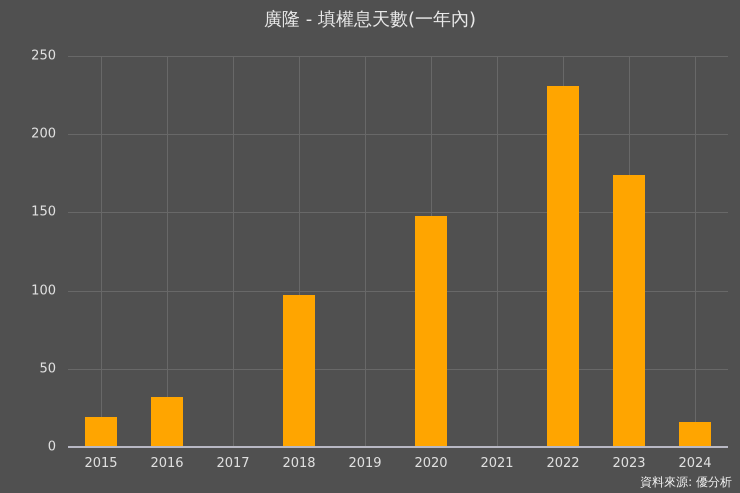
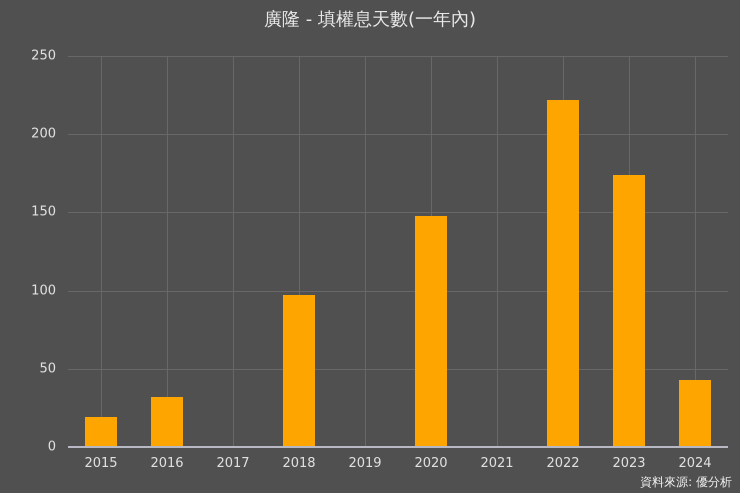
2022: 231 -> 222
2024: 16 -> 43
